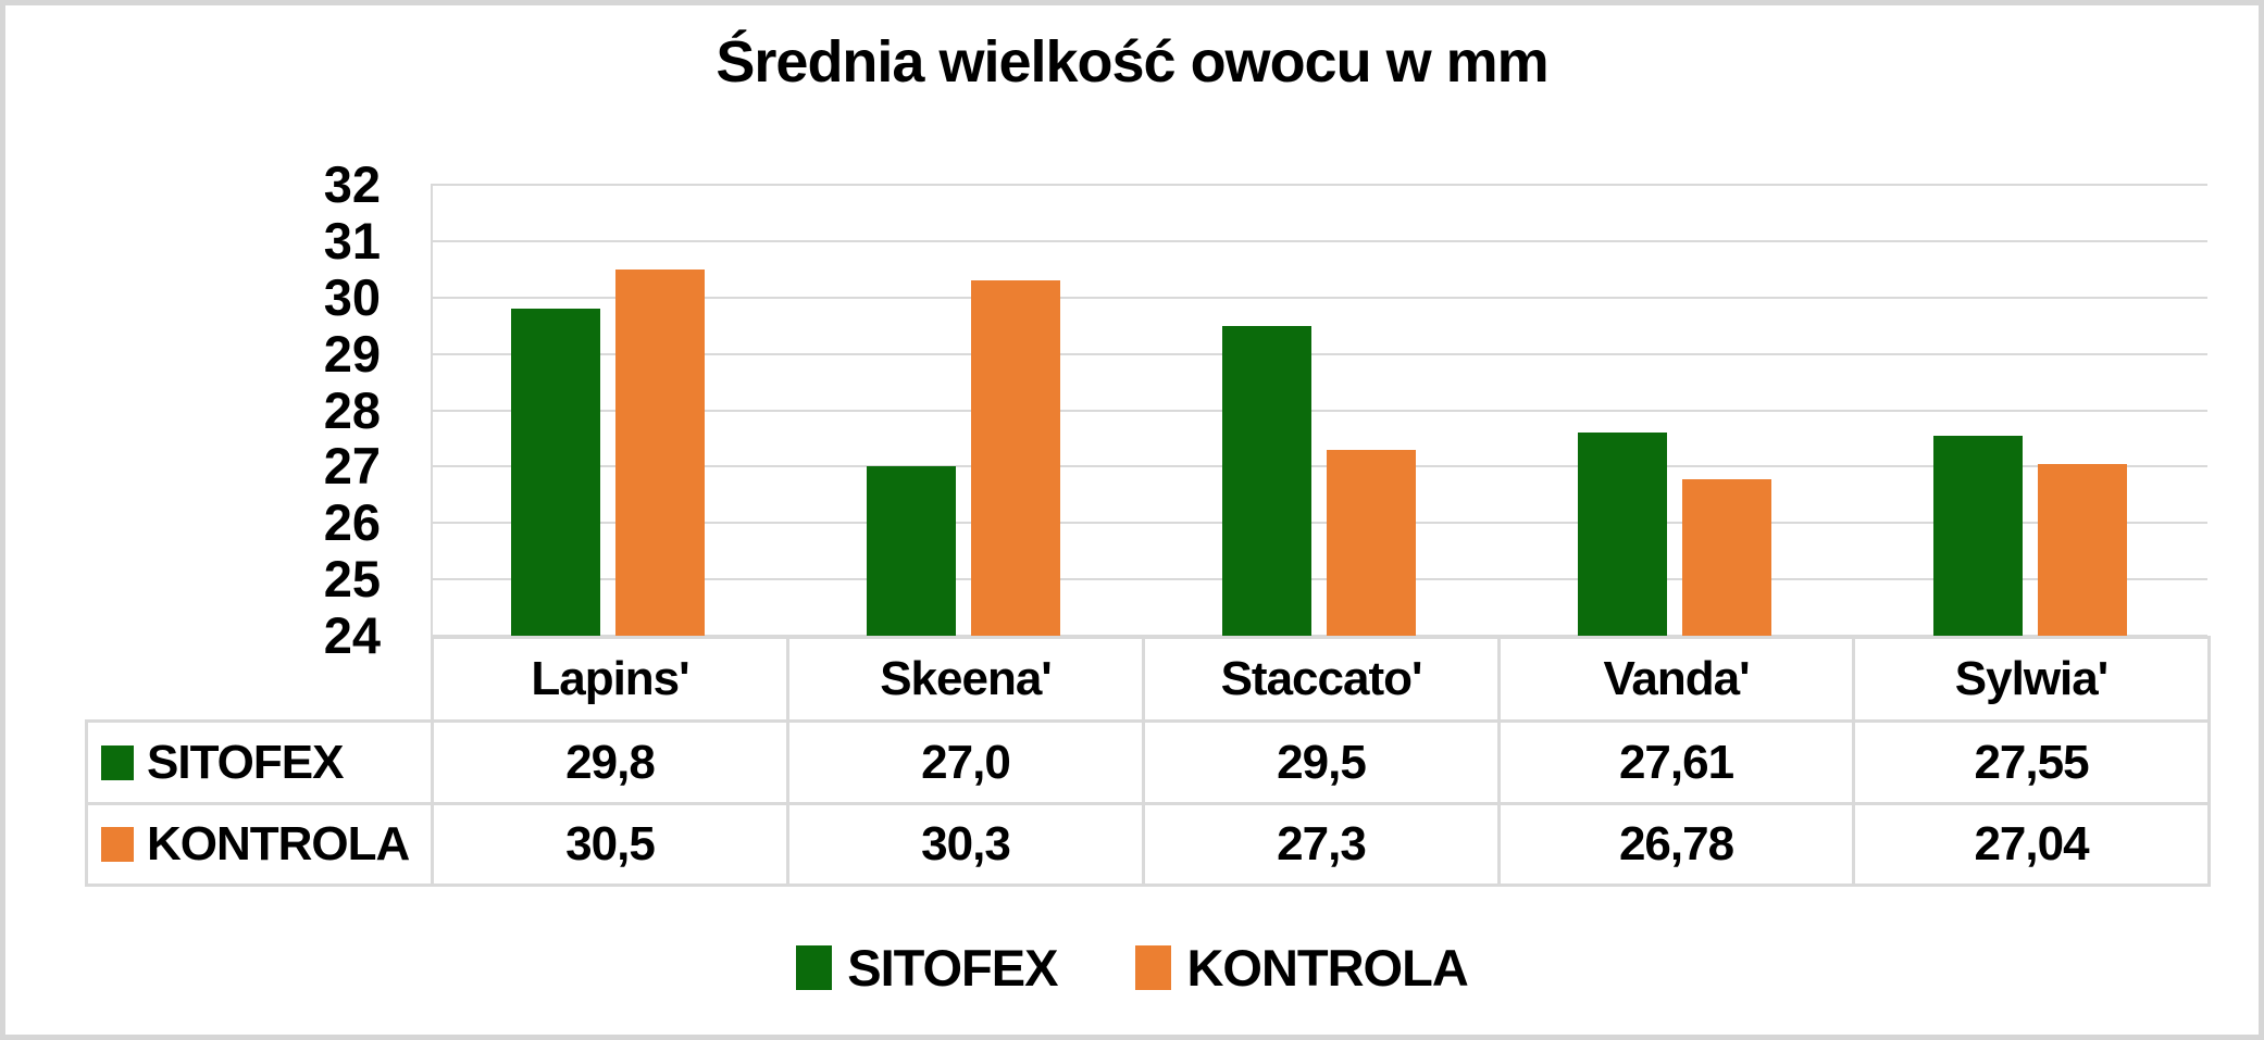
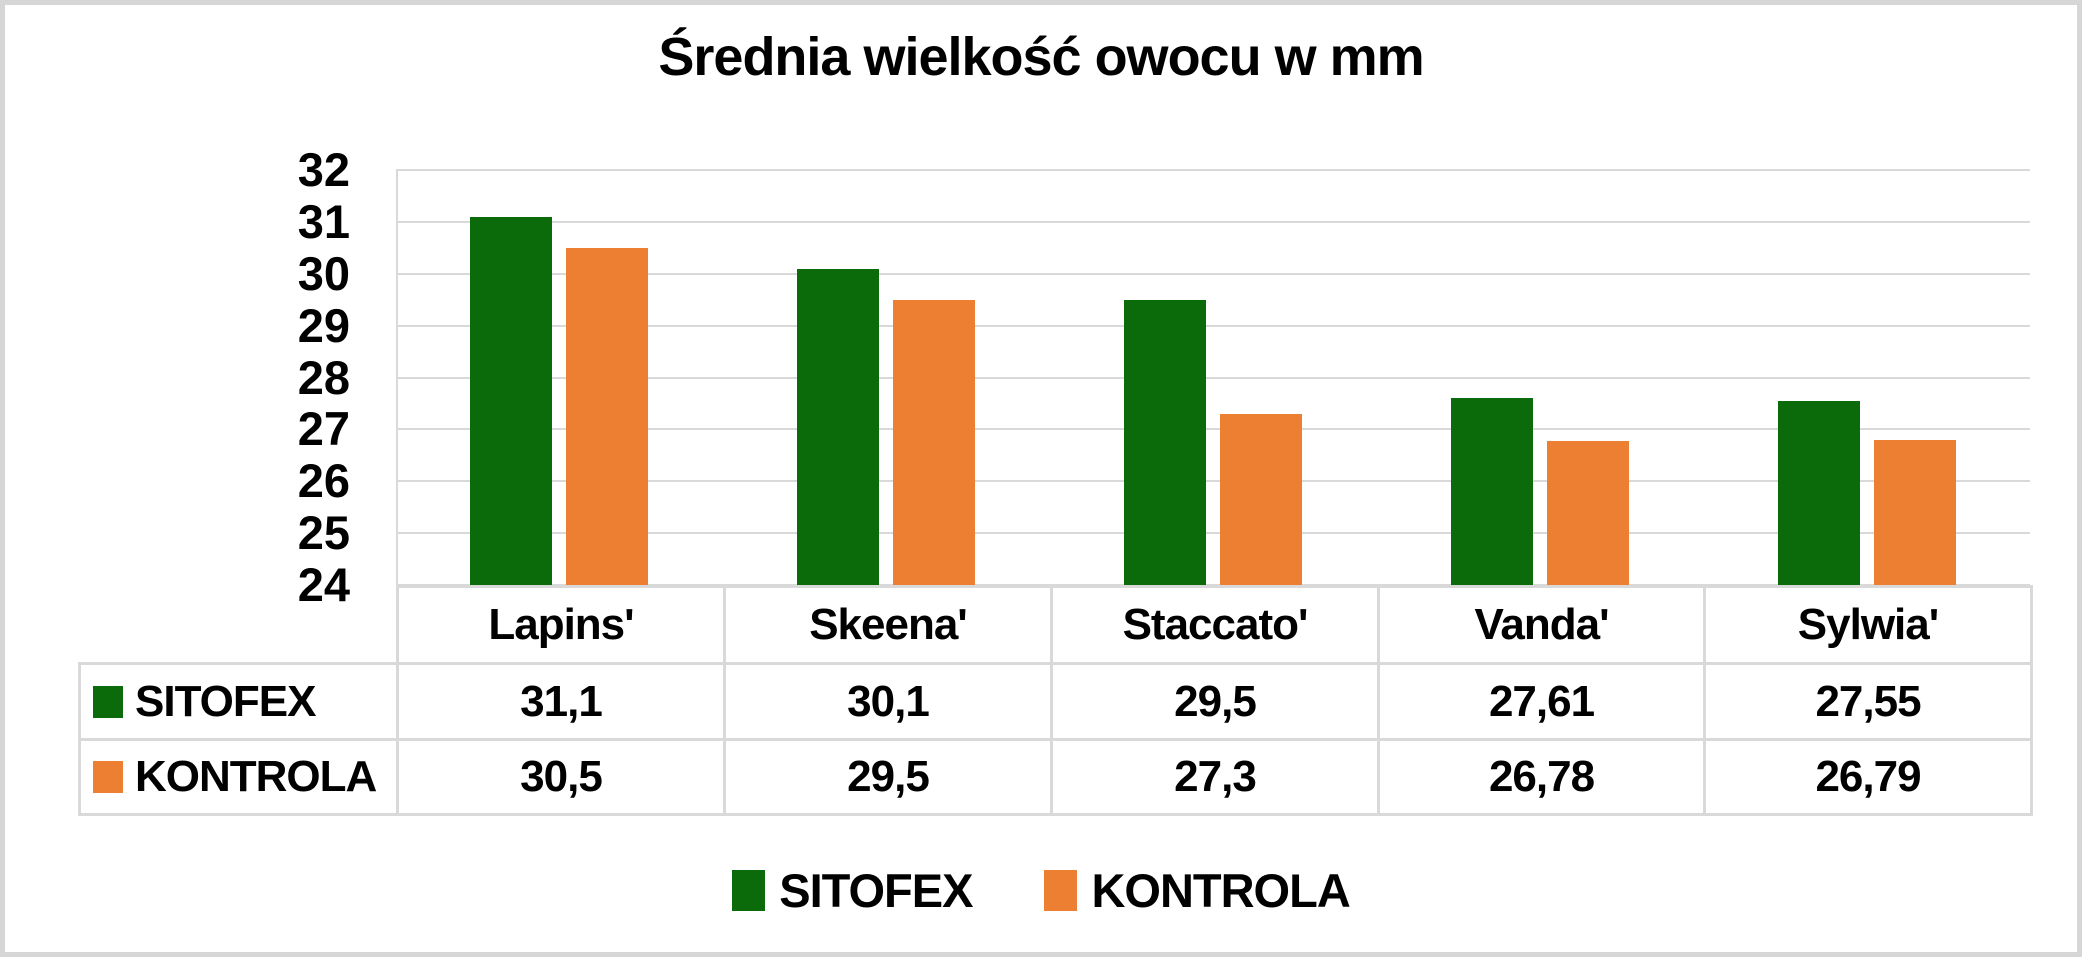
SITOFEX/Lapins': 29,8 -> 31,1
SITOFEX/Skeena': 27,0 -> 30,1
KONTROLA/Skeena': 30,3 -> 29,5
KONTROLA/Sylwia': 27,04 -> 26,79
